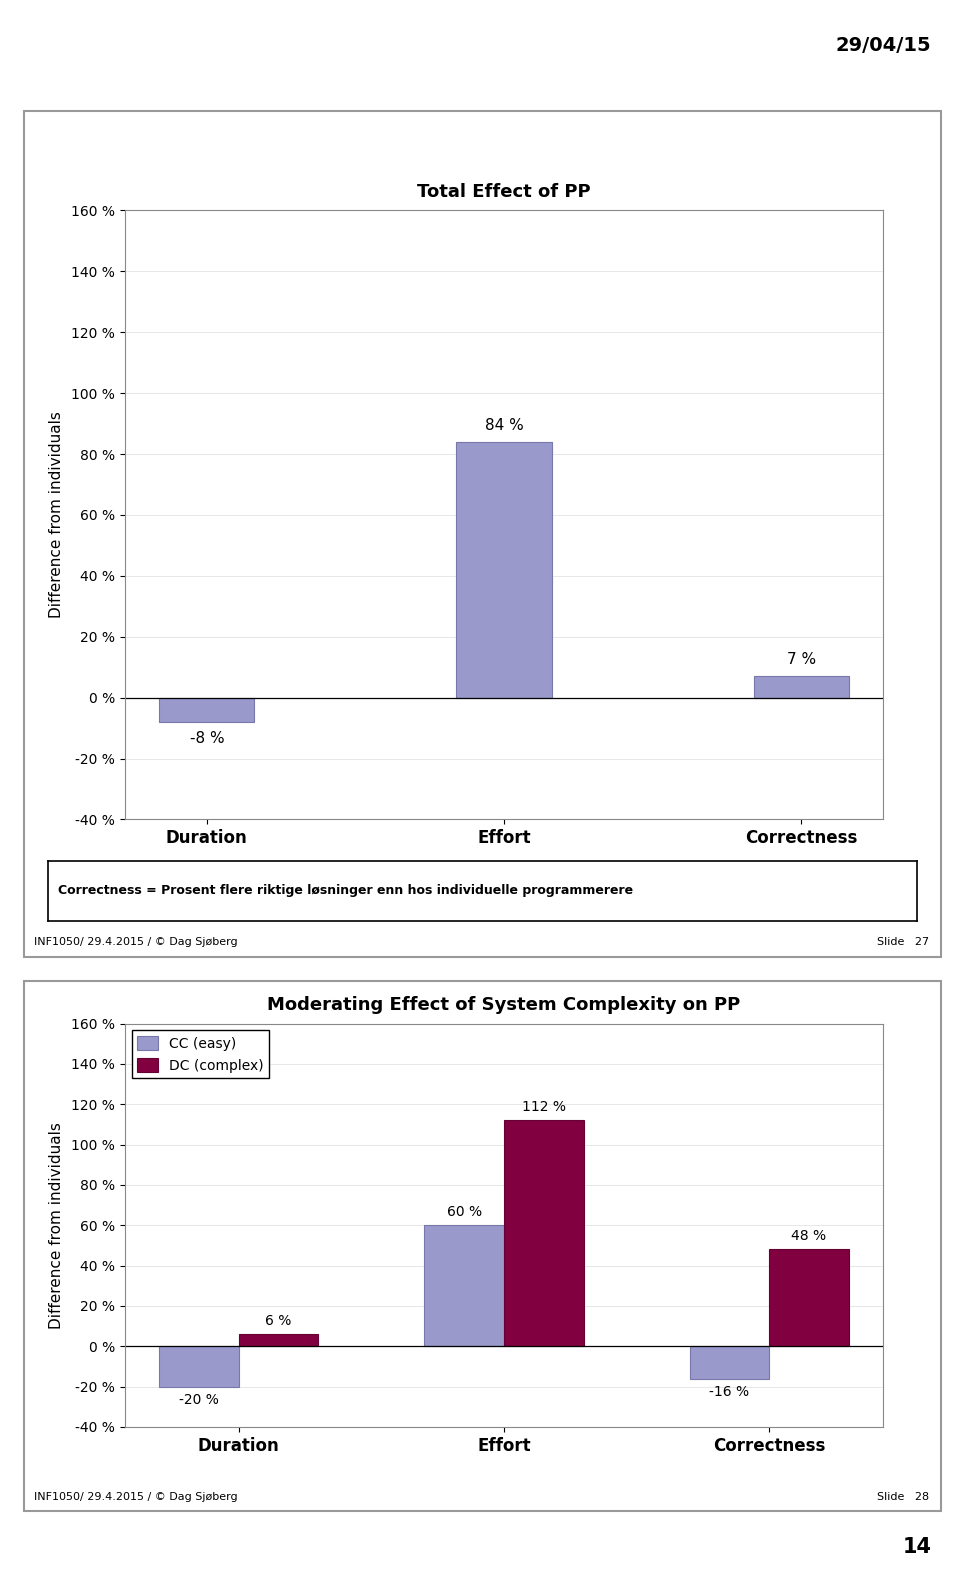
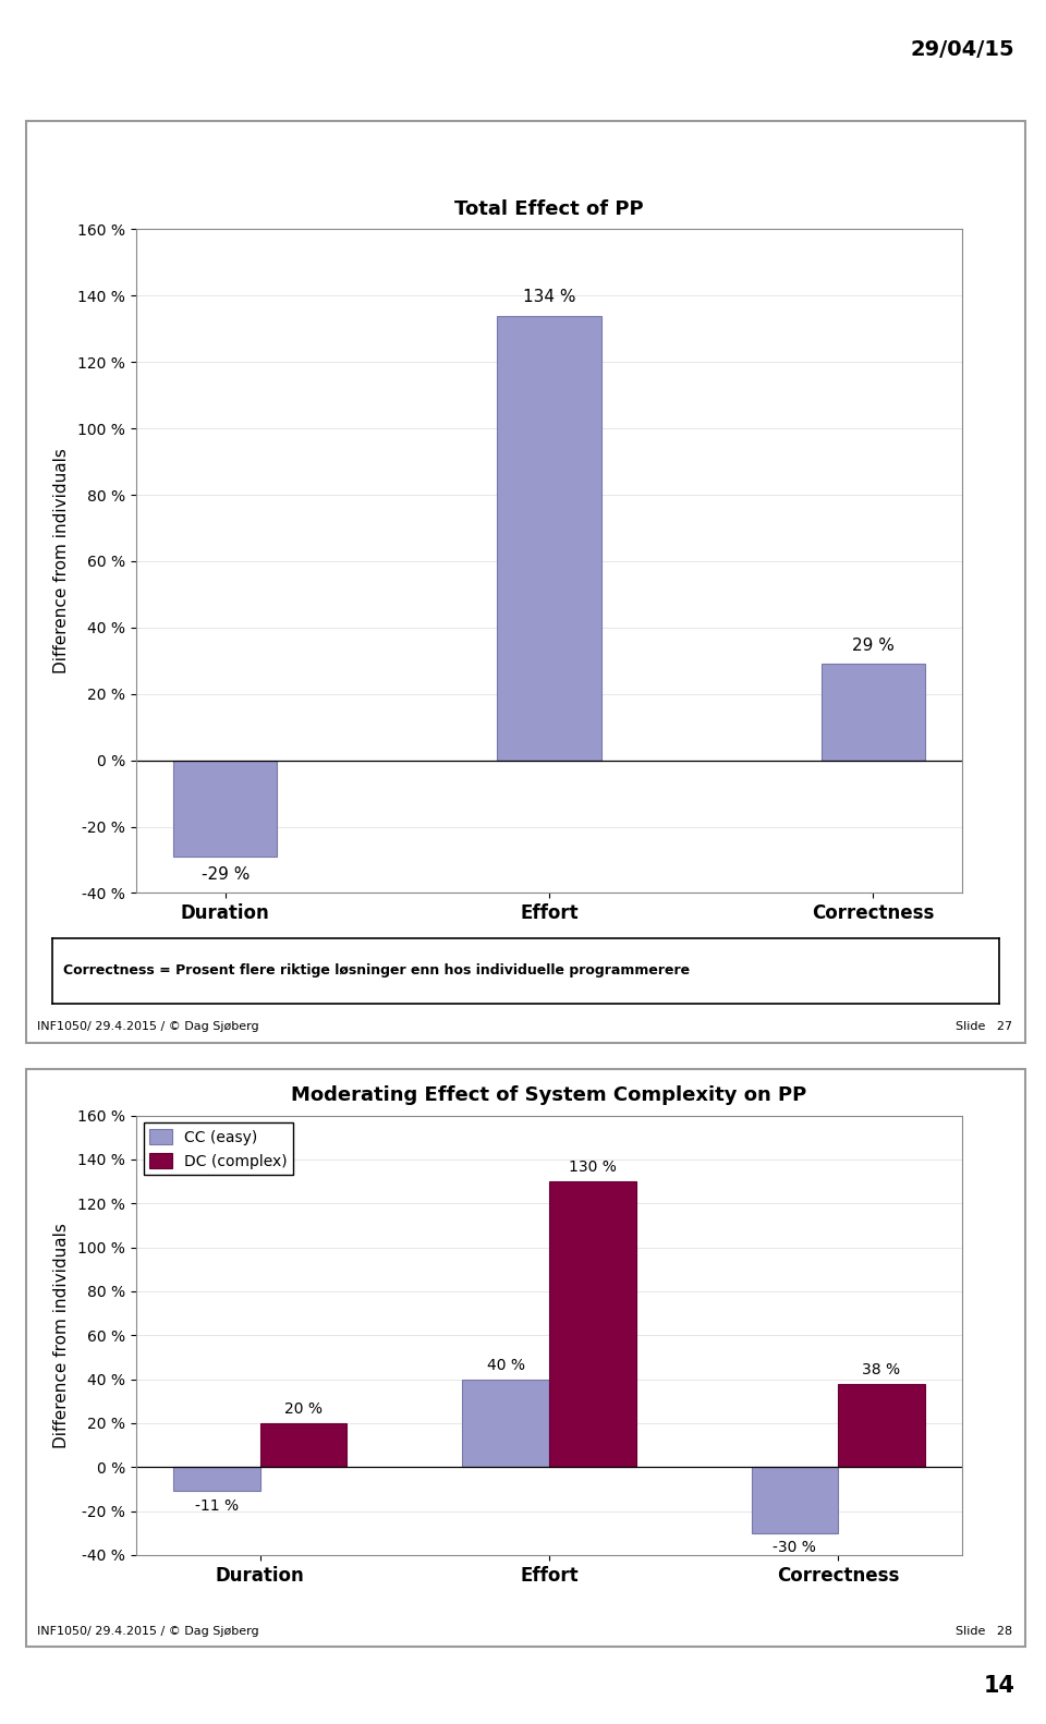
Total Effect of PP/Duration: -8 -> -29
Total Effect of PP/Effort: 84 -> 134
Total Effect of PP/Correctness: 7 -> 29
Moderating Effect of System Complexity on PP/CC (easy)/Duration: -20 -> -11
Moderating Effect of System Complexity on PP/DC (complex)/Duration: 6 -> 20
Moderating Effect of System Complexity on PP/CC (easy)/Effort: 60 -> 40
Moderating Effect of System Complexity on PP/DC (complex)/Effort: 112 -> 130
Moderating Effect of System Complexity on PP/CC (easy)/Correctness: -16 -> -30
Moderating Effect of System Complexity on PP/DC (complex)/Correctness: 48 -> 38
